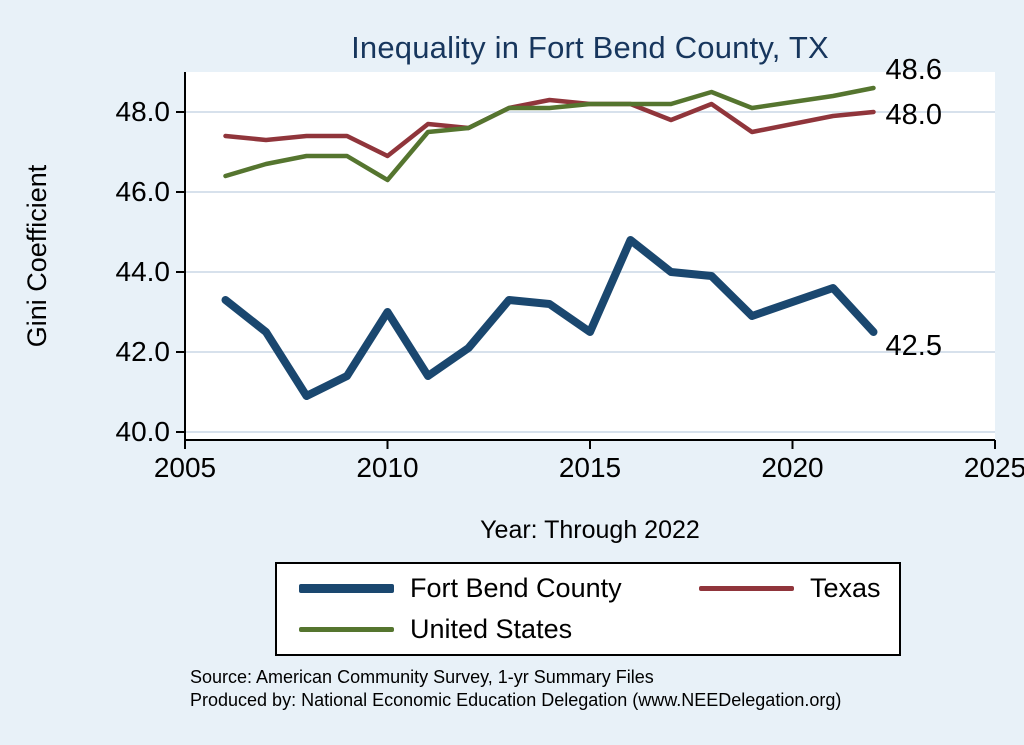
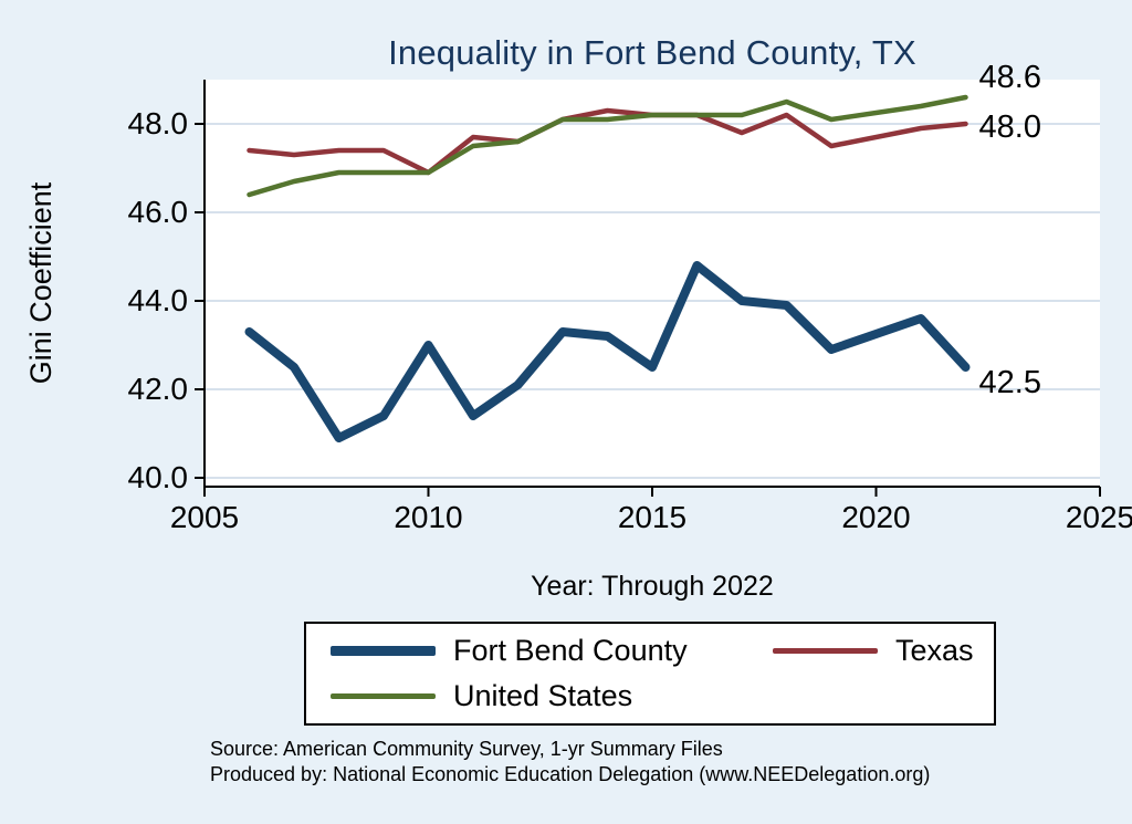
United States/2010: 46.3 -> 46.9
